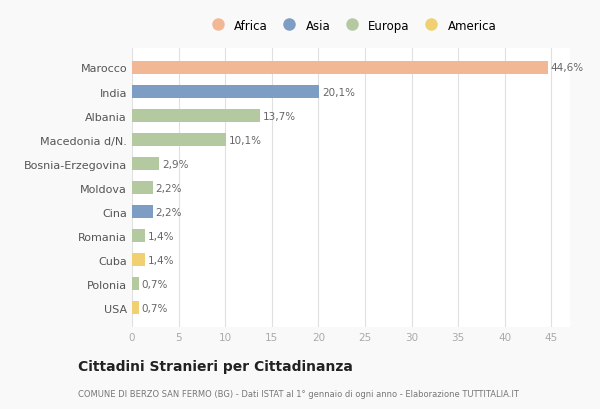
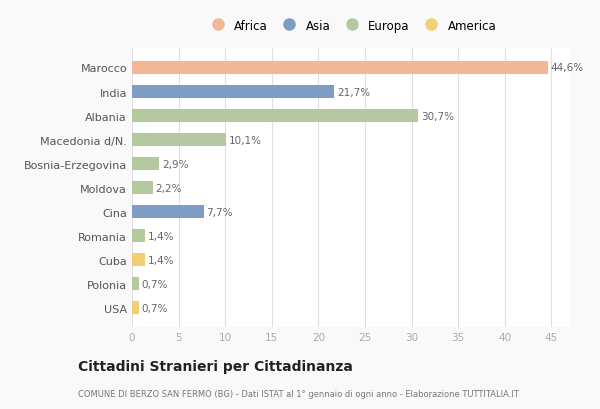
India: 20,1% -> 21,7%
Albania: 13,7% -> 30,7%
Cina: 2,2% -> 7,7%
